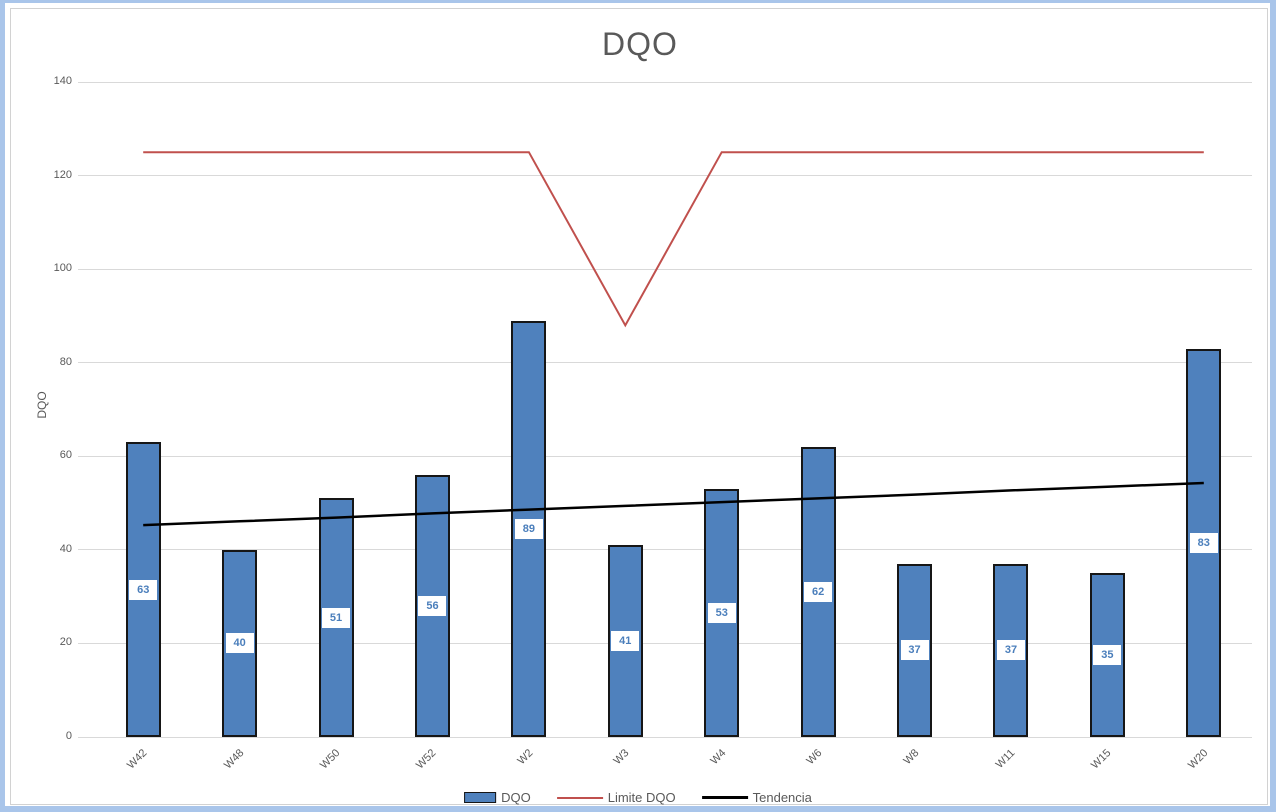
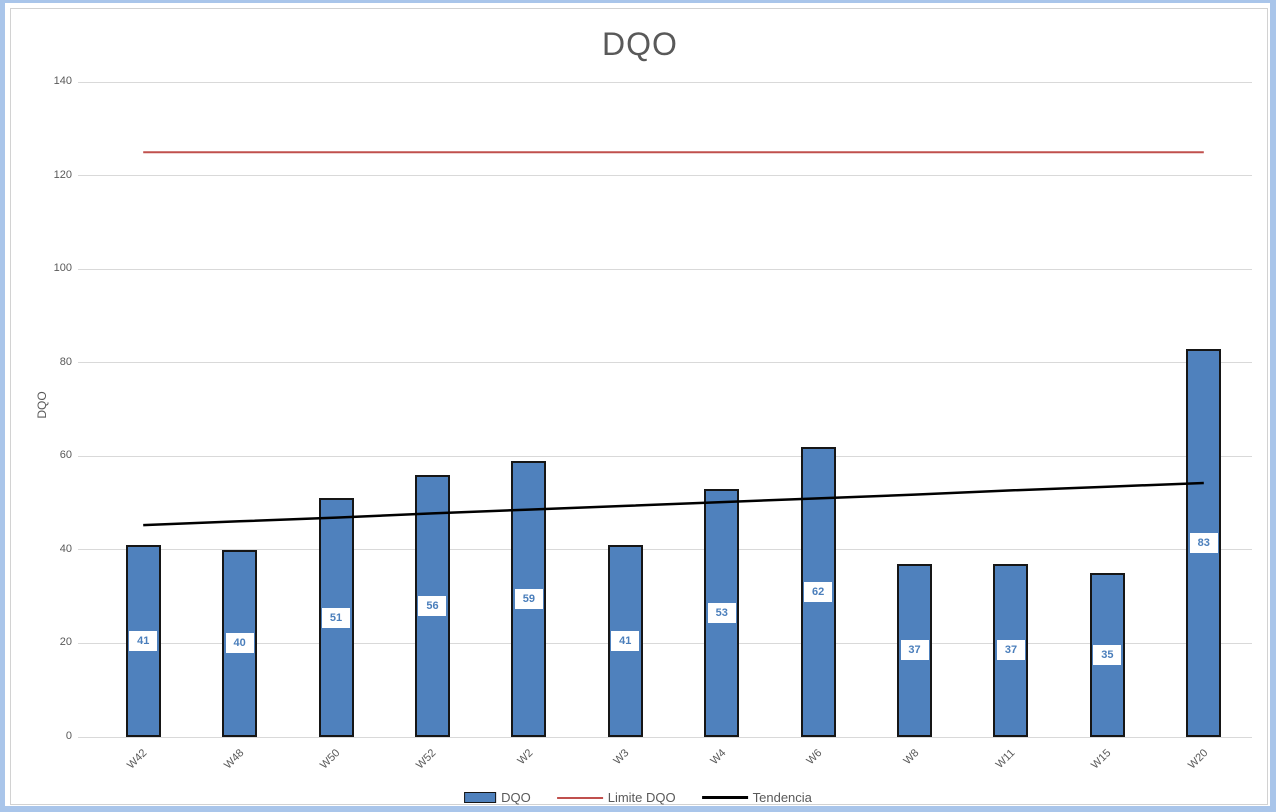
DQO/W42: 63 -> 41
DQO/W2: 89 -> 59
Limite DQO/W3: 88 -> 125
